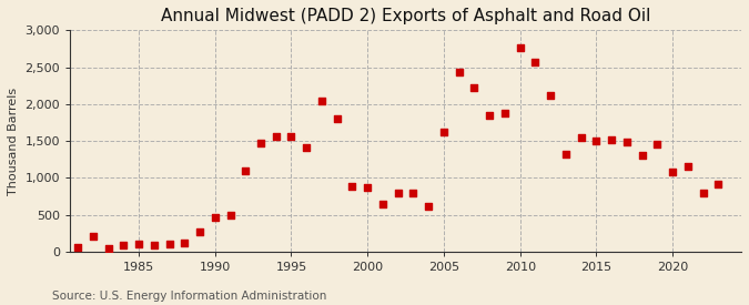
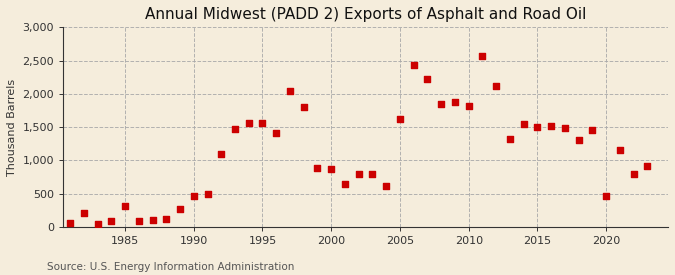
1985: 100 -> 320
2010: 2,760 -> 1,820
2020: 1,080 -> 460
